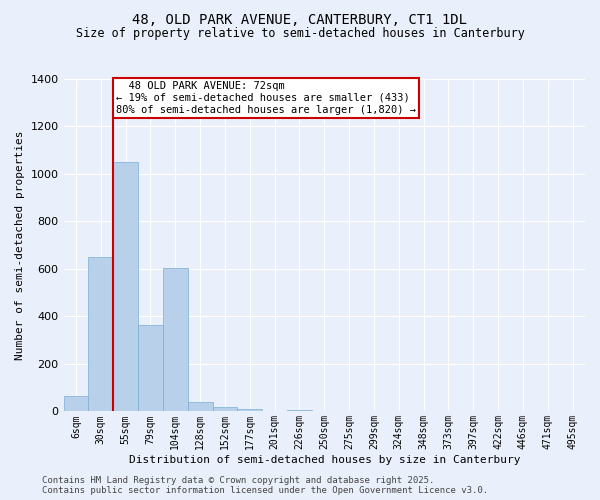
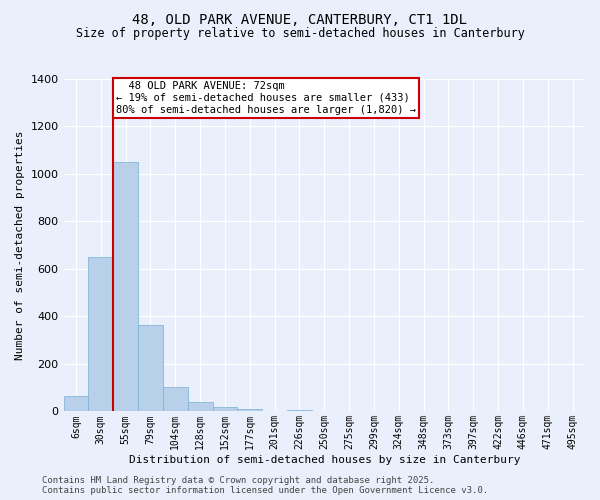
104sqm: 605 -> 103
